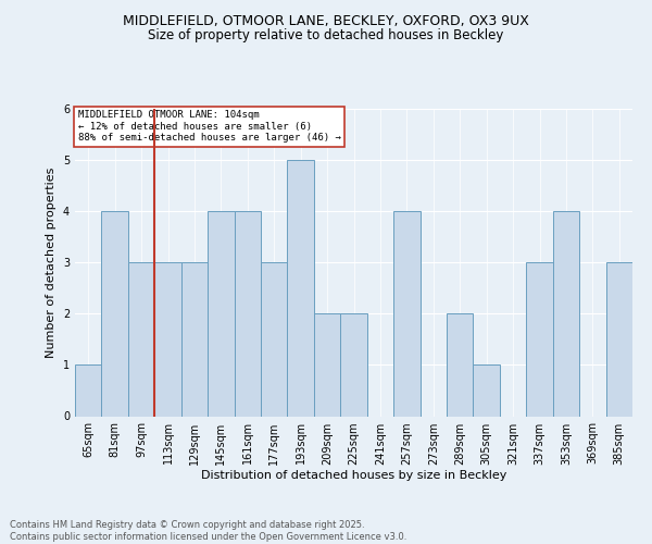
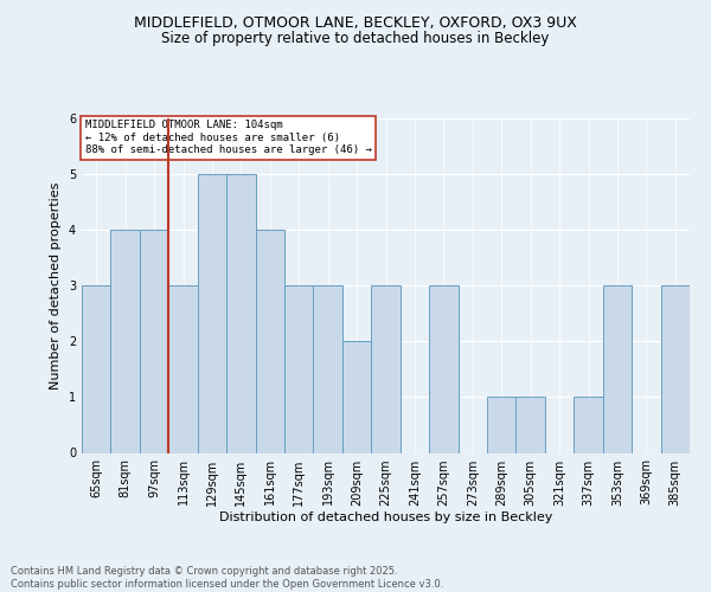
65sqm: 1 -> 3
97sqm: 3 -> 4
129sqm: 3 -> 5
145sqm: 4 -> 5
193sqm: 5 -> 3
225sqm: 2 -> 3
257sqm: 4 -> 3
289sqm: 2 -> 1
337sqm: 3 -> 1
353sqm: 4 -> 3
